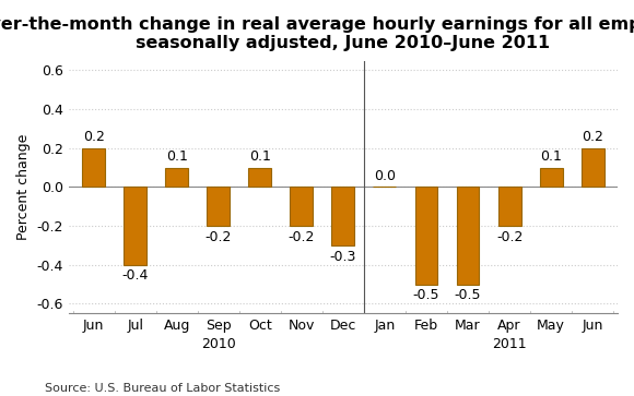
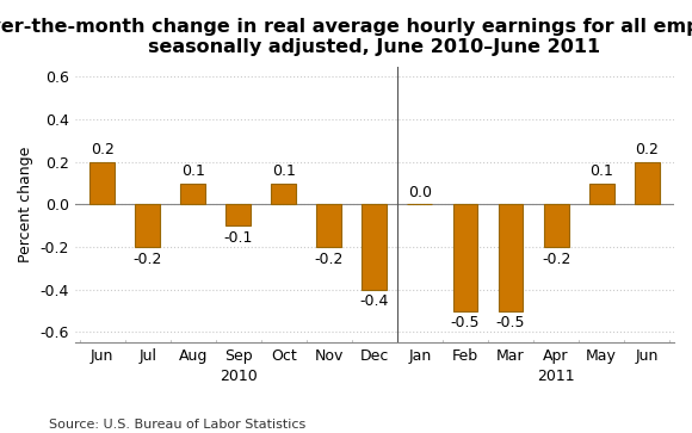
Jul: -0.4 -> -0.2
Sep: -0.2 -> -0.1
Dec: -0.3 -> -0.4
